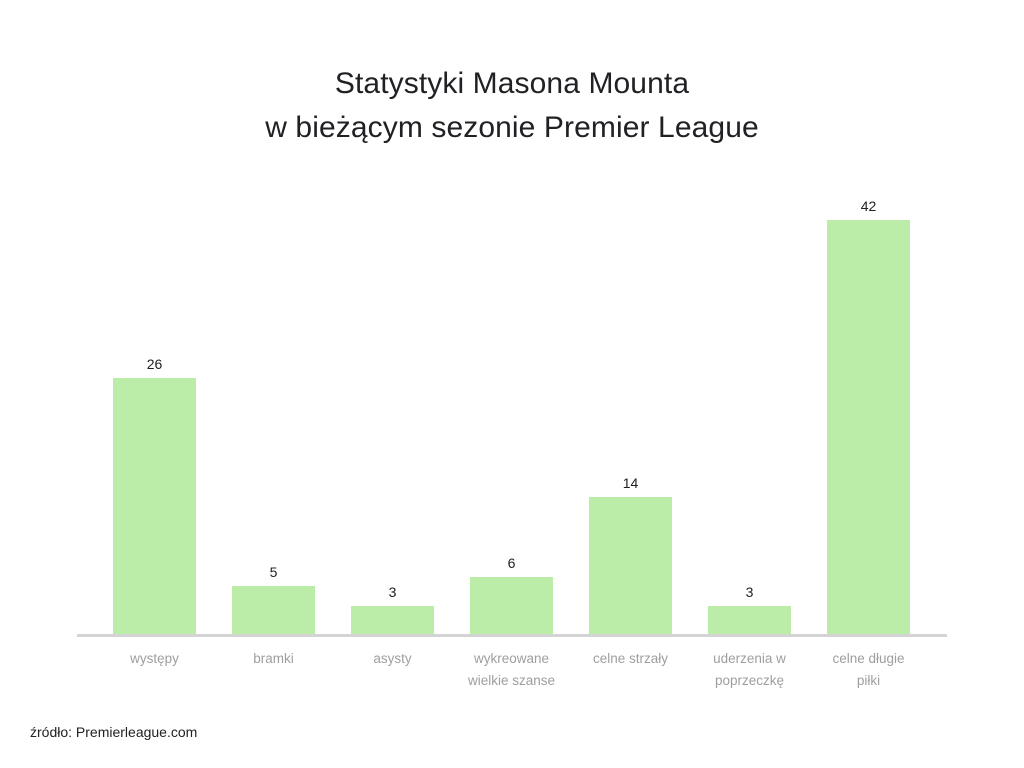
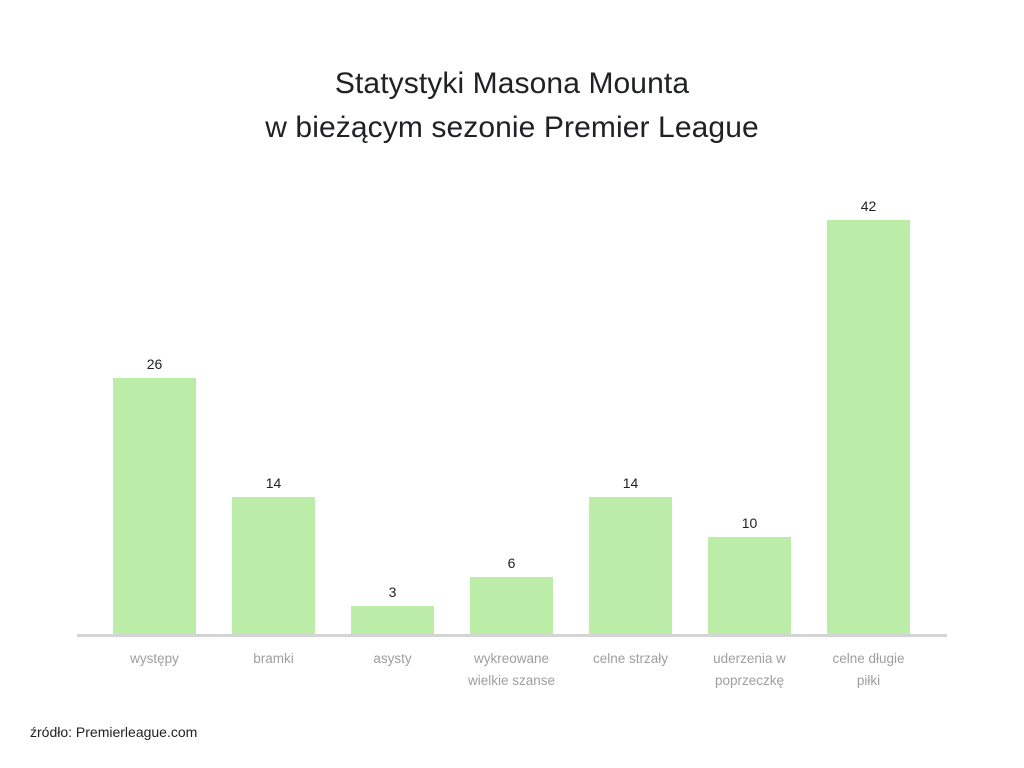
bramki: 5 -> 14
uderzenia w poprzeczkę: 3 -> 10
